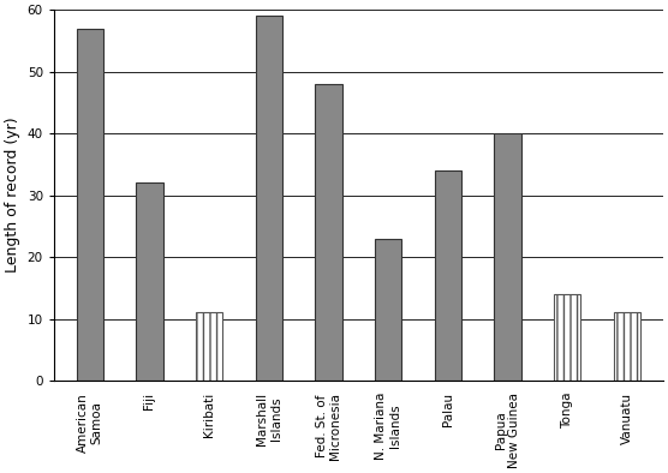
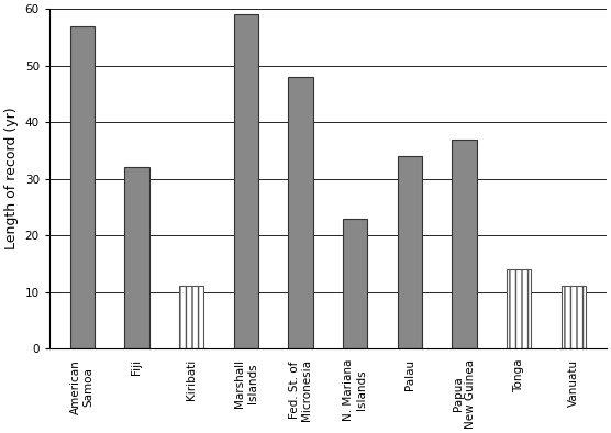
Papua New Guinea: 40 -> 37
